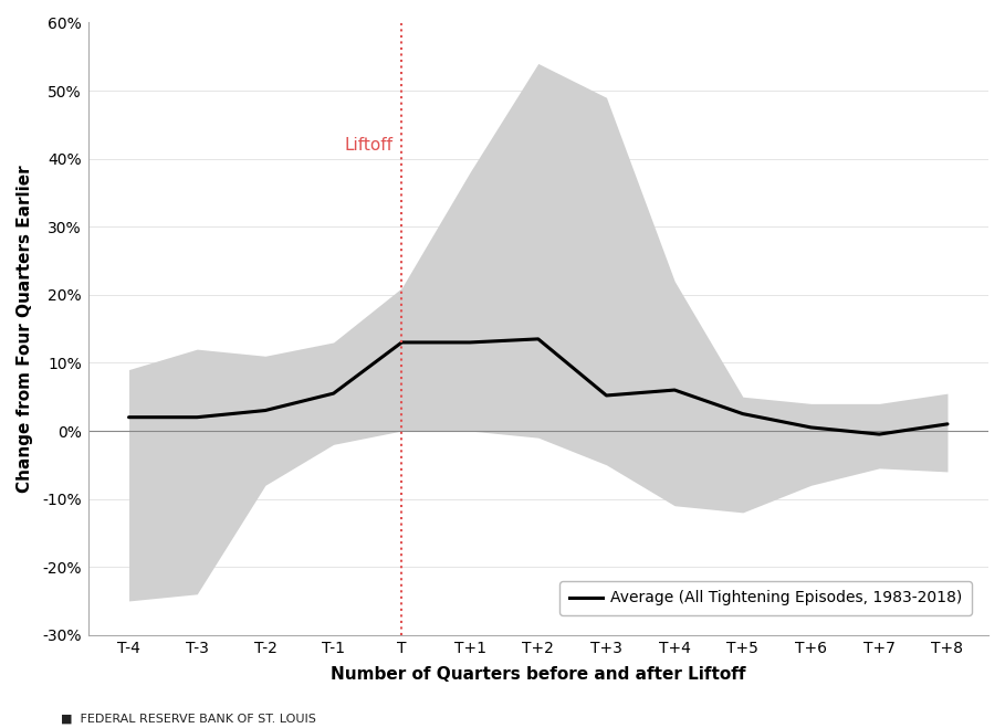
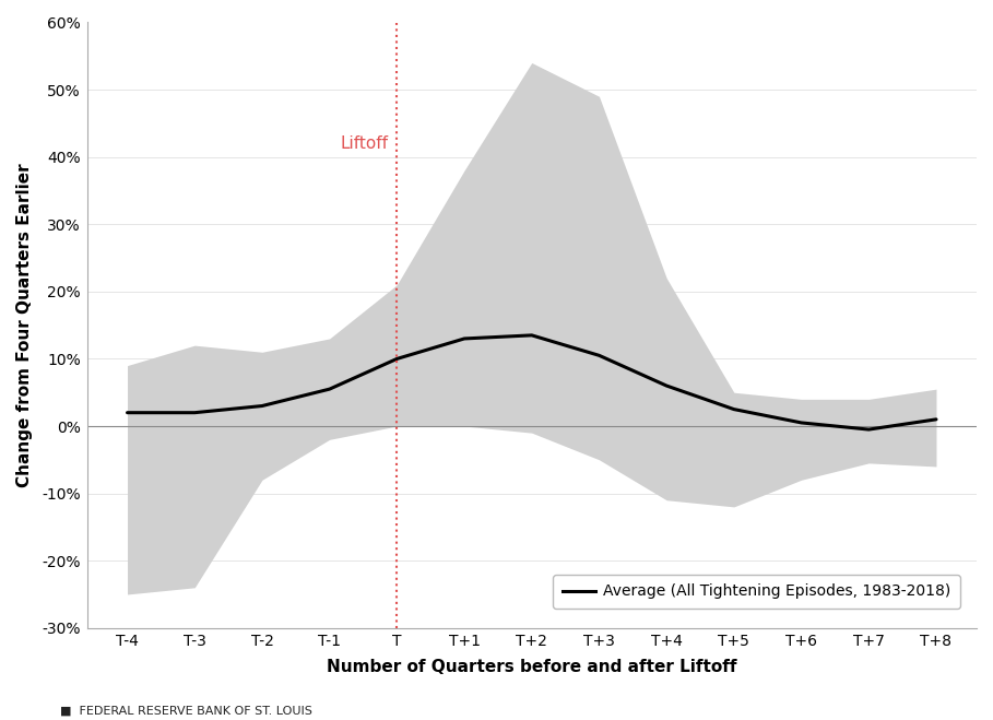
Average (All Tightening Episodes, 1983-2018)/T: 13.0% -> 10.0%
Average (All Tightening Episodes, 1983-2018)/T+3: 5.2% -> 10.5%
